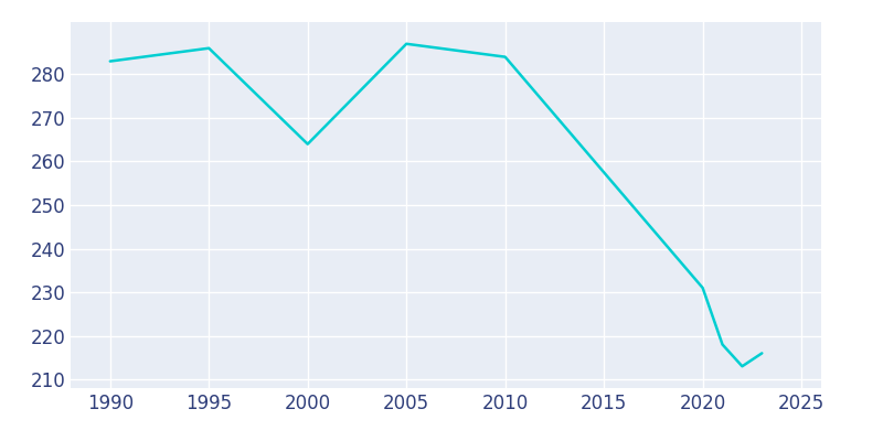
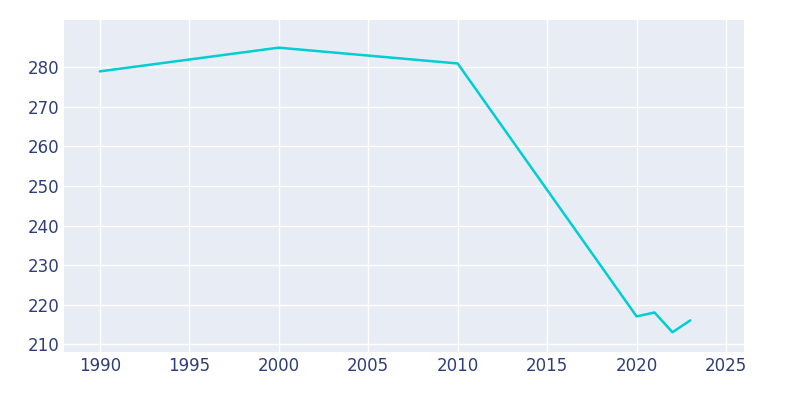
1990: 283 -> 279
1995: 286 -> 282
2000: 264 -> 285
2005: 287 -> 283
2010: 284 -> 281
2020: 231 -> 217
